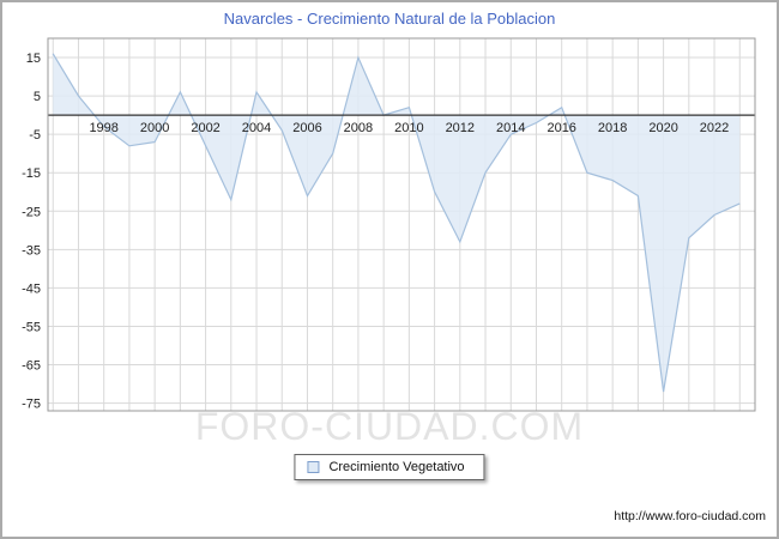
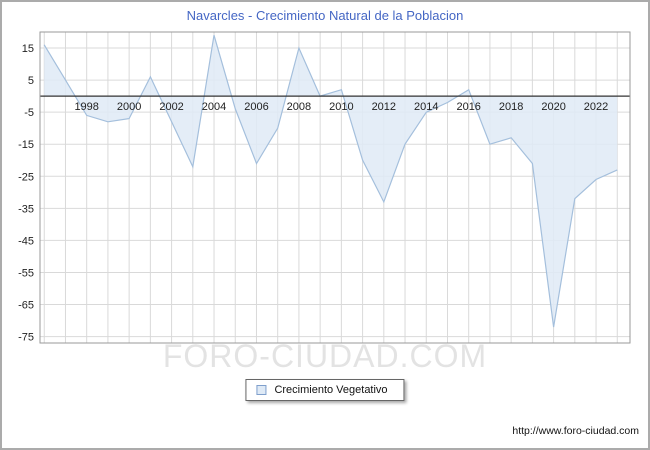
1998: -3 -> -6
2004: 6 -> 19
2018: -17 -> -13
